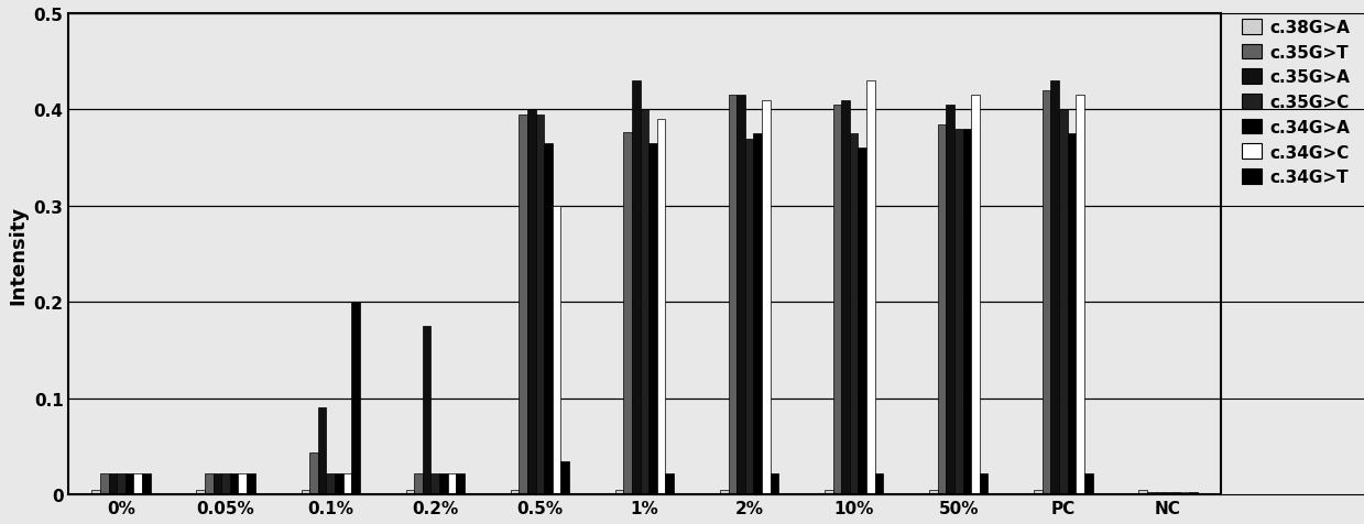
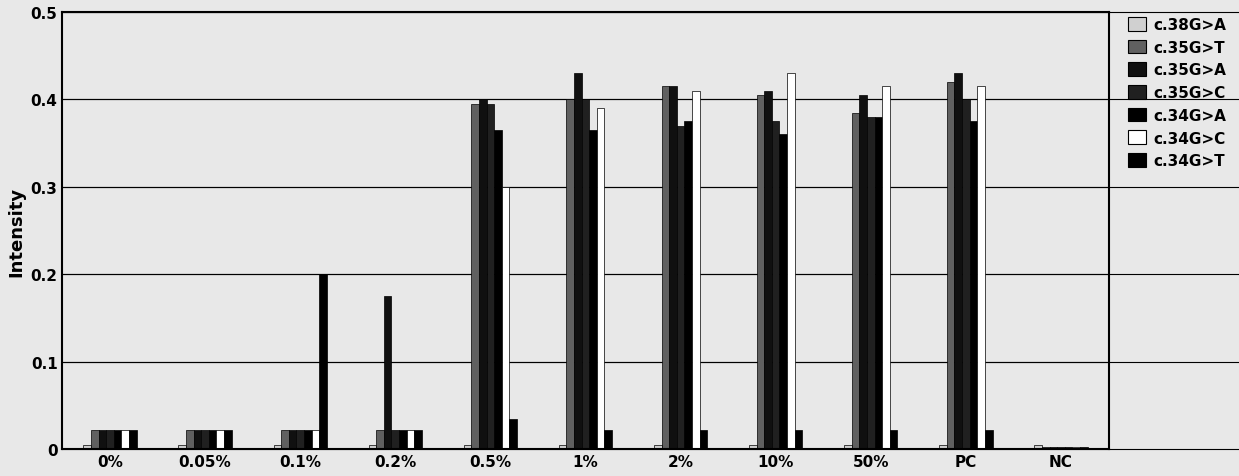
c.35G>T/0.1%: 0.044 -> 0.022
c.35G>A/0.1%: 0.090 -> 0.022
c.35G>T/1%: 0.376 -> 0.400
